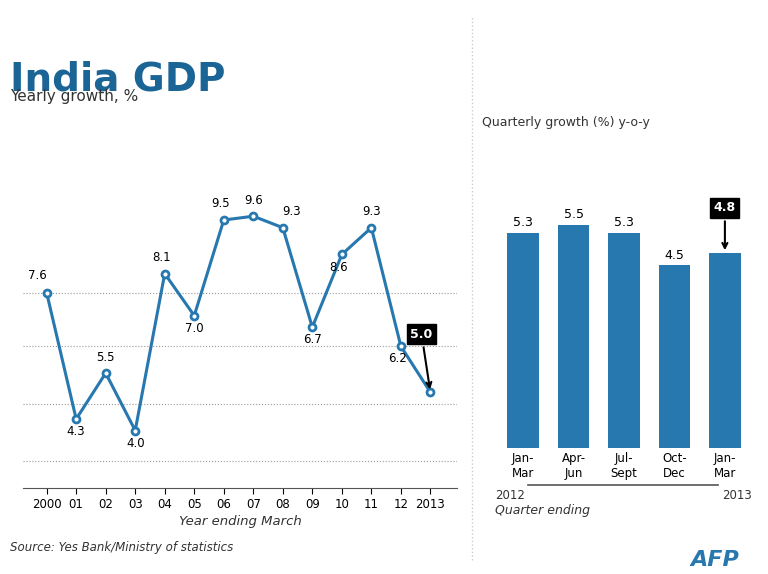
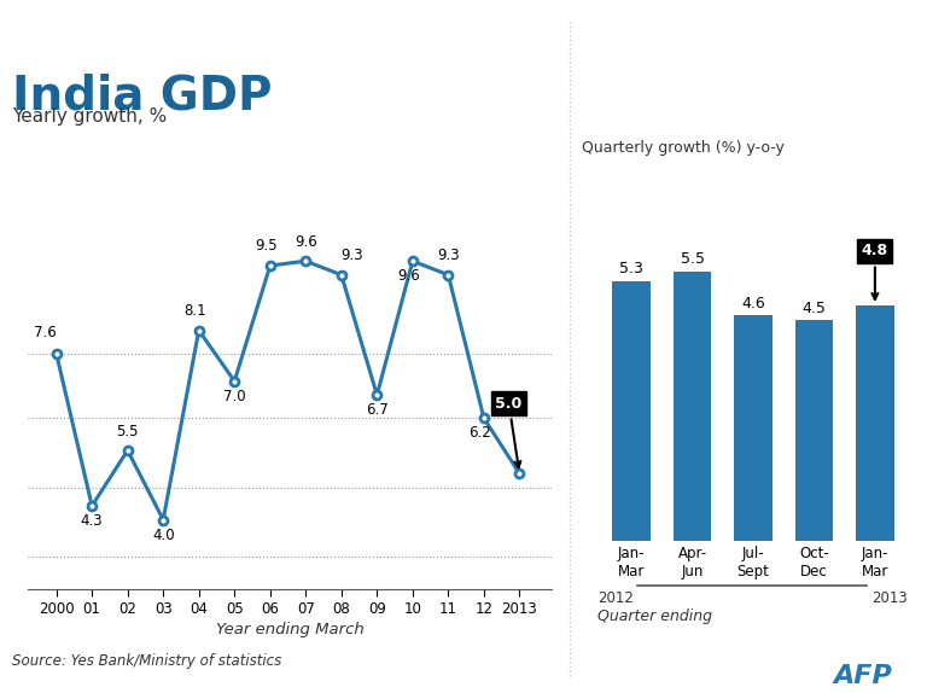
10: 8.6 -> 9.6
Jul- Sept: 5.3 -> 4.6
